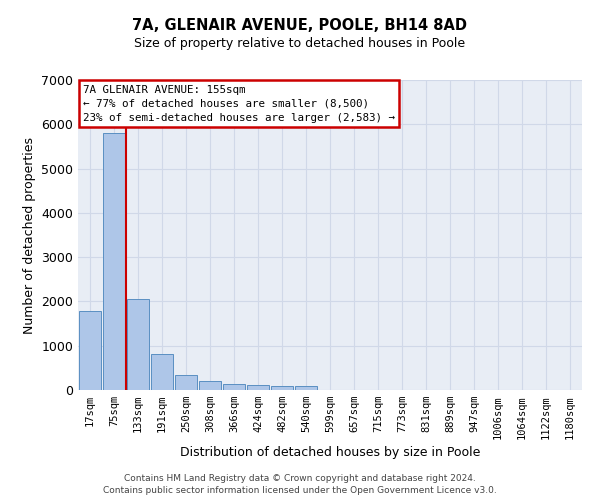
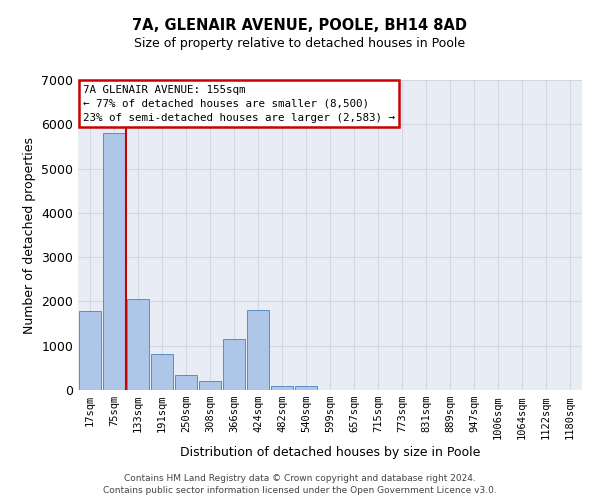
366sqm: 120 -> 1150
424sqm: 110 -> 1800
